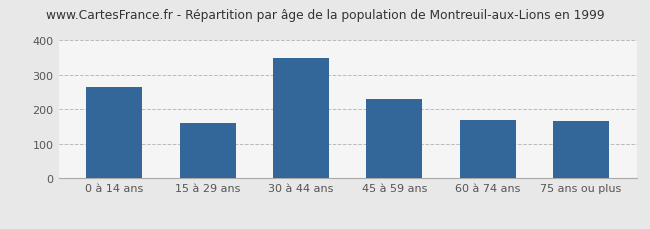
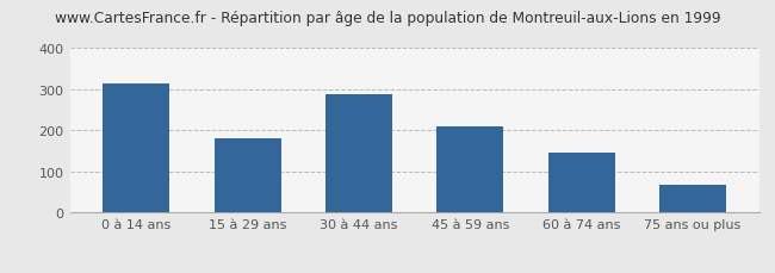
0 à 14 ans: 265 -> 315
15 à 29 ans: 160 -> 180
30 à 44 ans: 350 -> 288
45 à 59 ans: 230 -> 210
60 à 74 ans: 170 -> 146
75 ans ou plus: 165 -> 68
